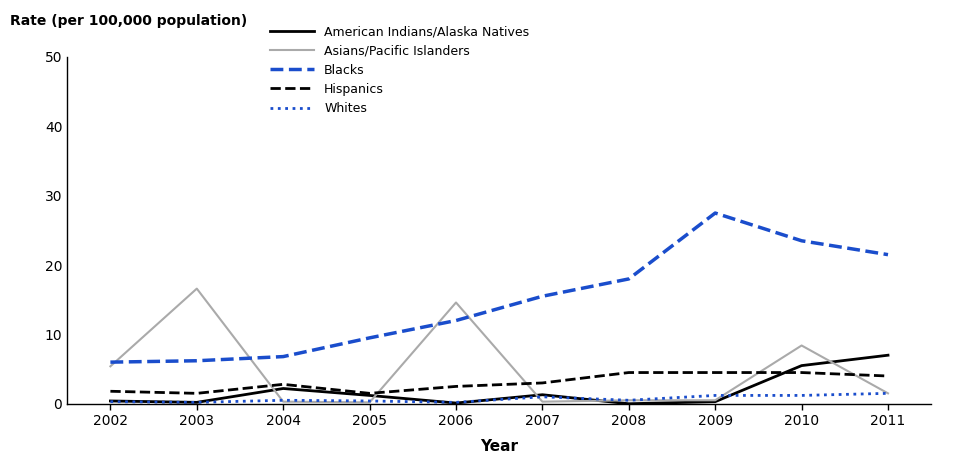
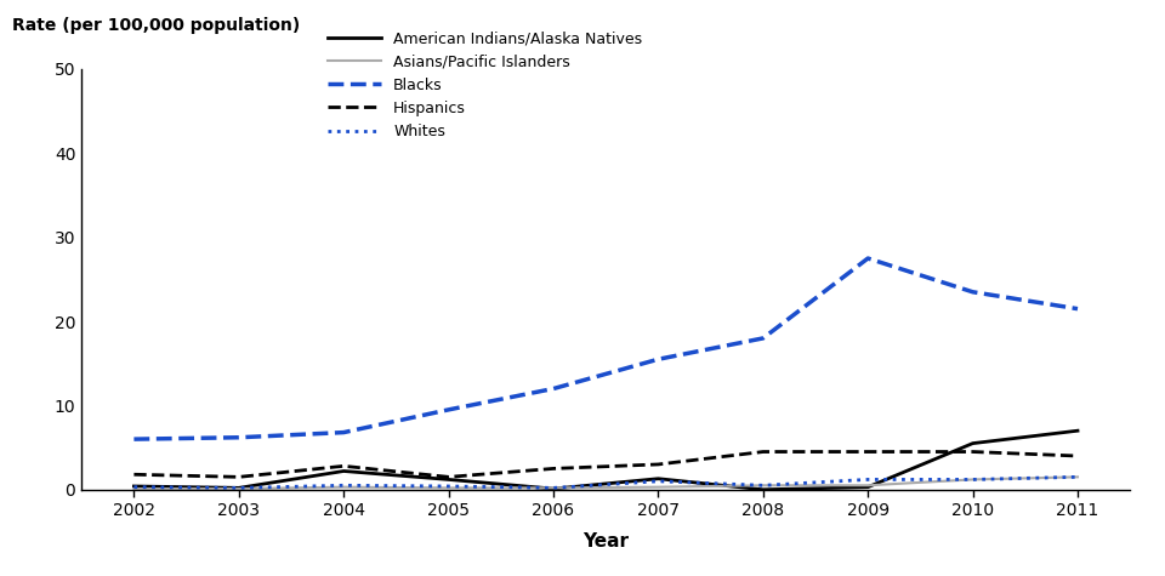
Asians/Pacific Islanders/2002: 5.4 -> 0.1
Asians/Pacific Islanders/2003: 16.6 -> 0.1
Asians/Pacific Islanders/2006: 14.6 -> 0.2
Asians/Pacific Islanders/2010: 8.4 -> 1.2
